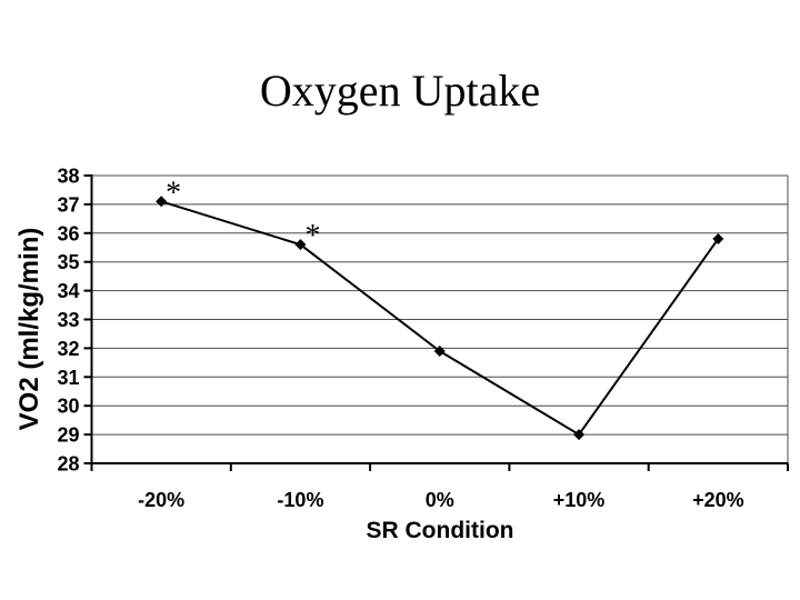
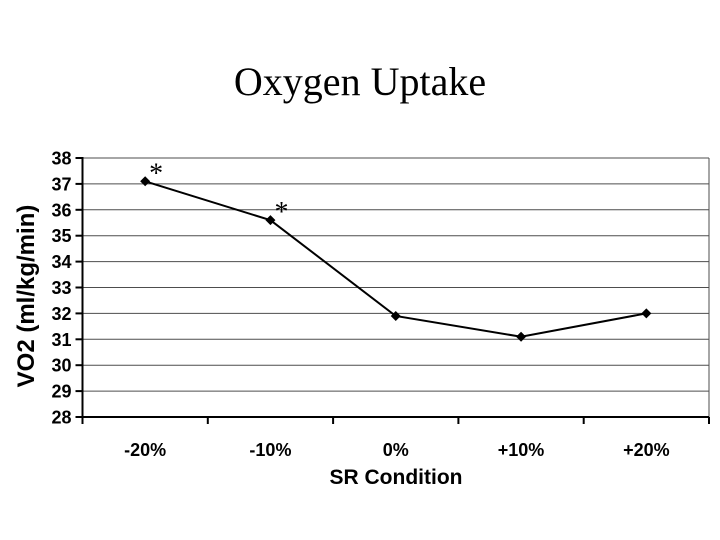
+10%: 29.0 -> 31.1
+20%: 35.8 -> 32.0
